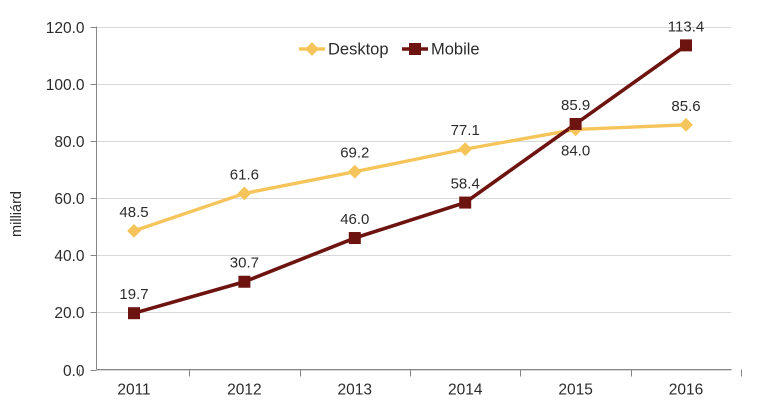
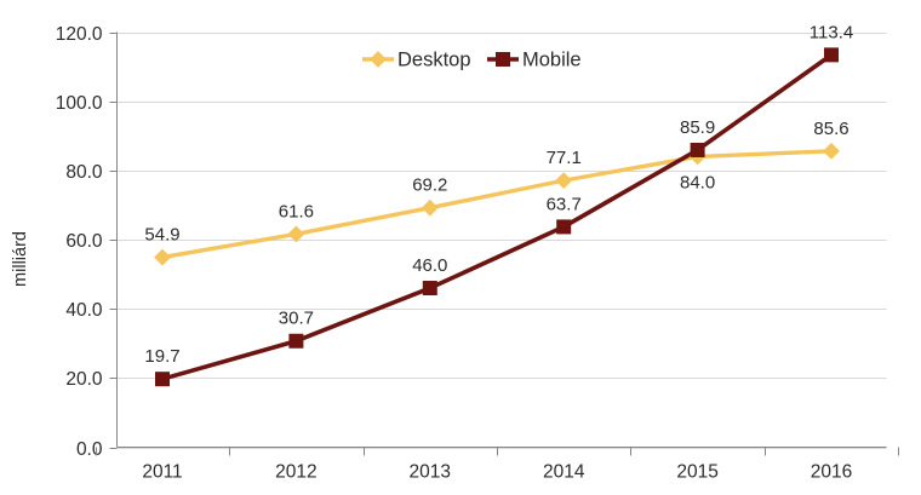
Desktop/2011: 48.5 -> 54.9
Mobile/2014: 58.4 -> 63.7
